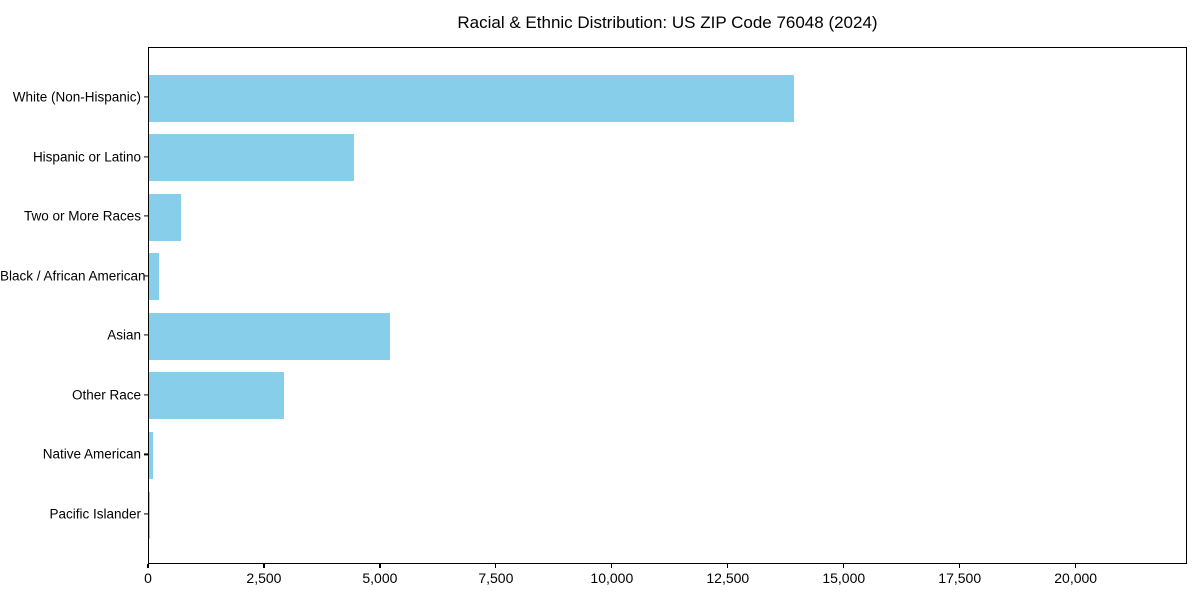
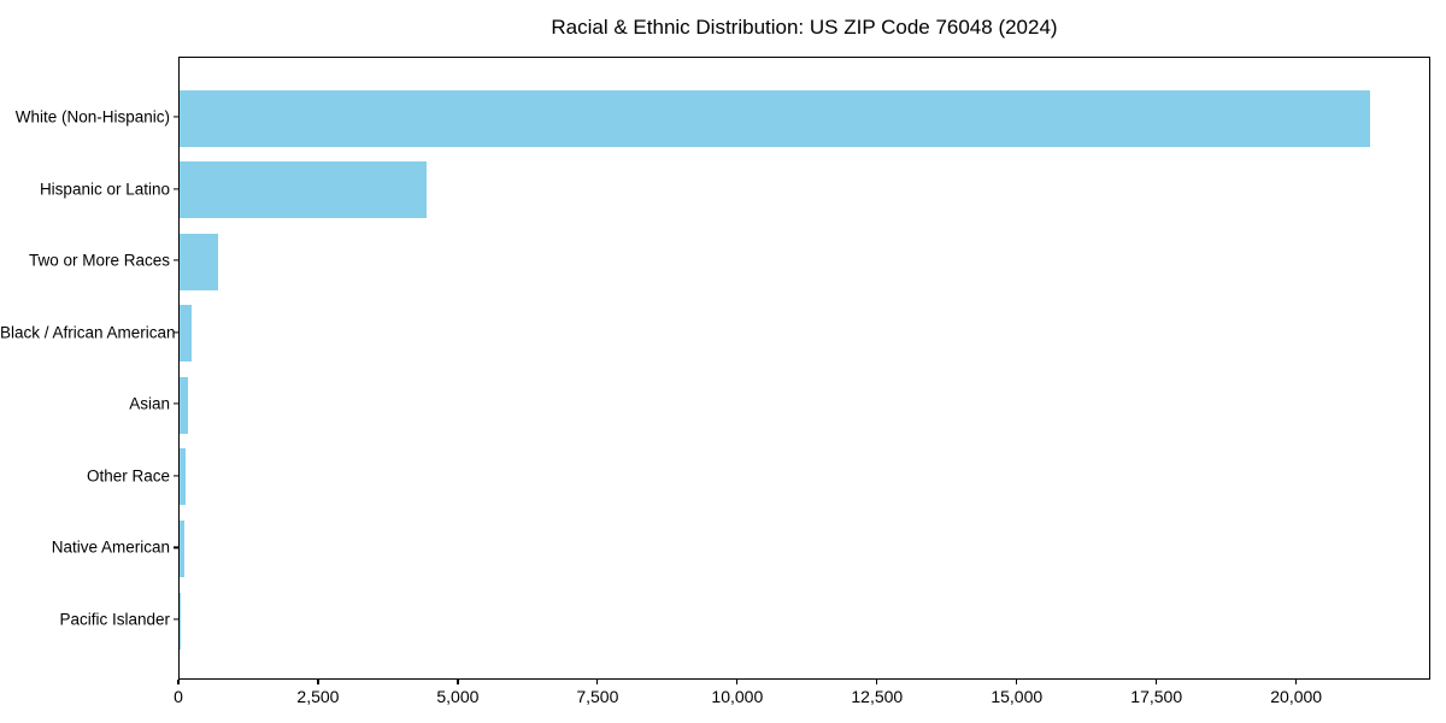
White (Non-Hispanic): 13900 -> 21300
Asian: 5200 -> 200
Other Race: 2900 -> 100
